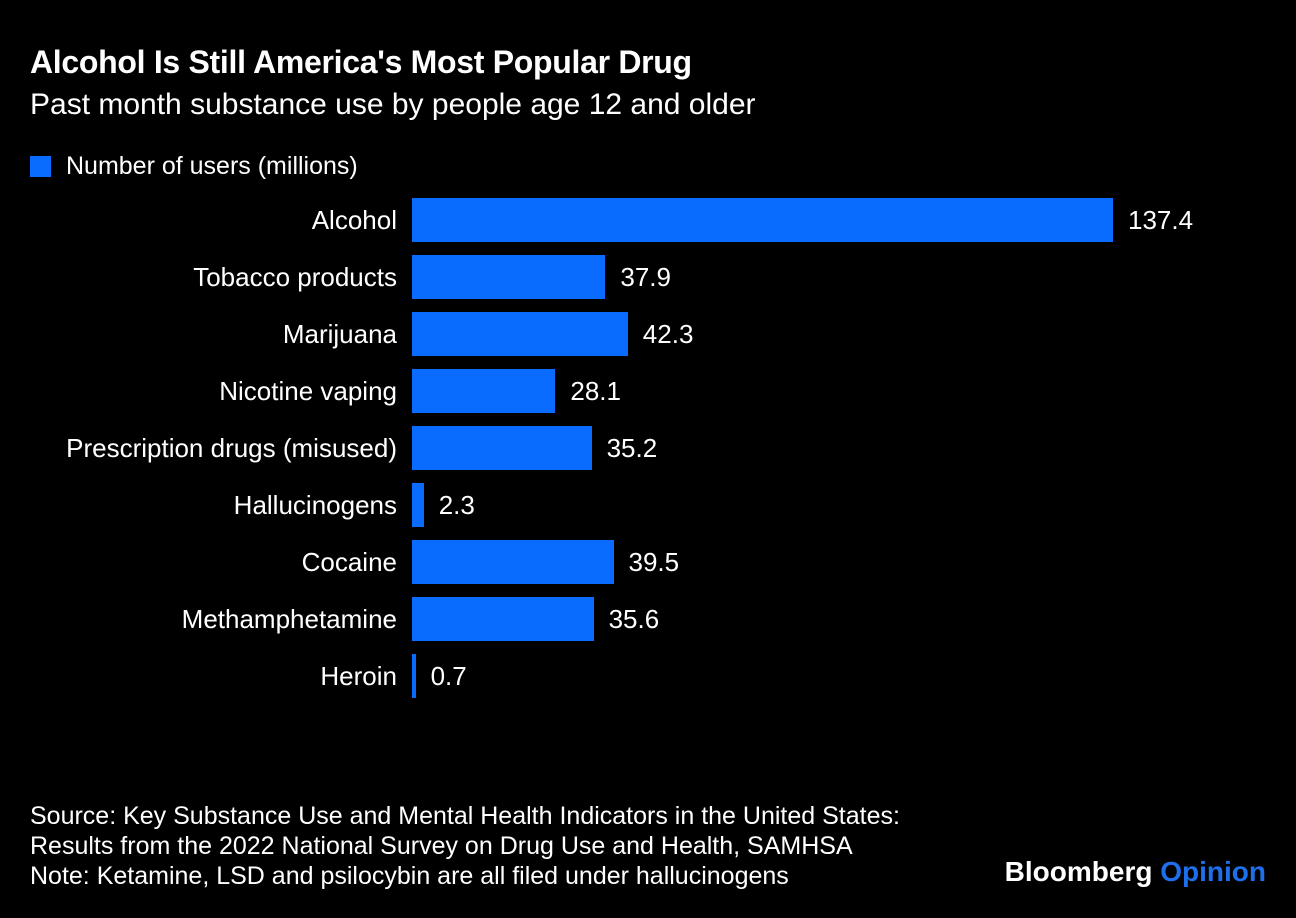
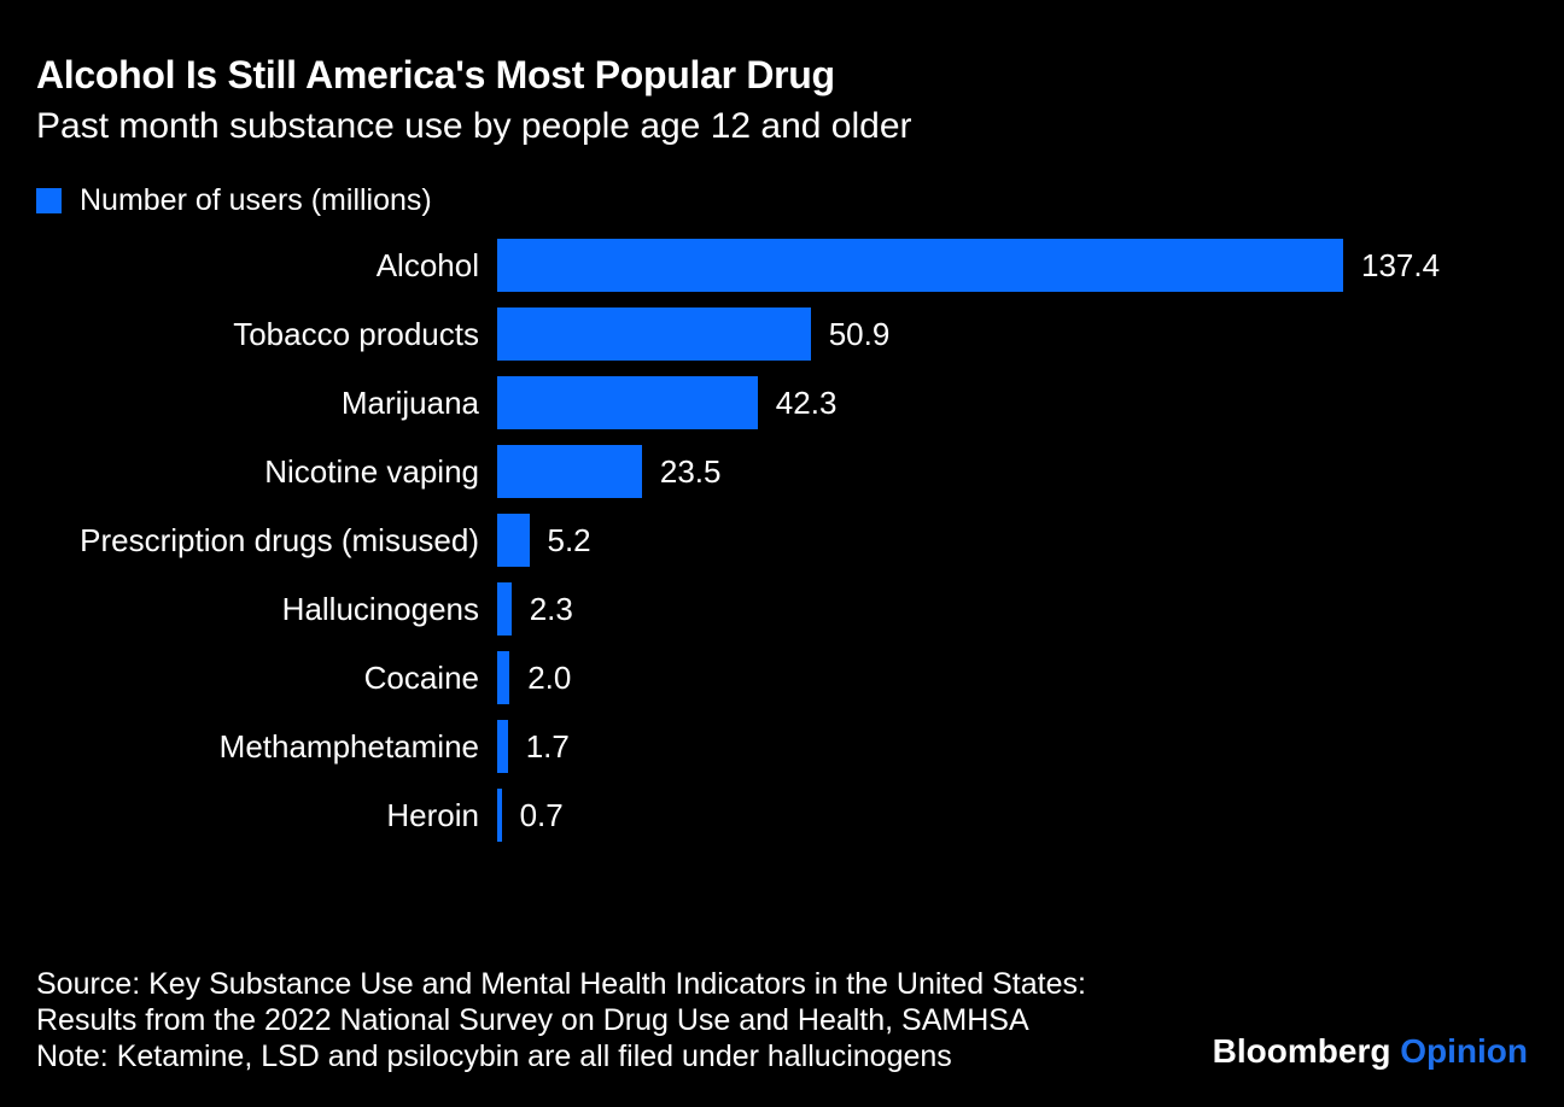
Tobacco products: 37.9 -> 50.9
Nicotine vaping: 28.1 -> 23.5
Prescription drugs (misused): 35.2 -> 5.2
Cocaine: 39.5 -> 2.0
Methamphetamine: 35.6 -> 1.7
